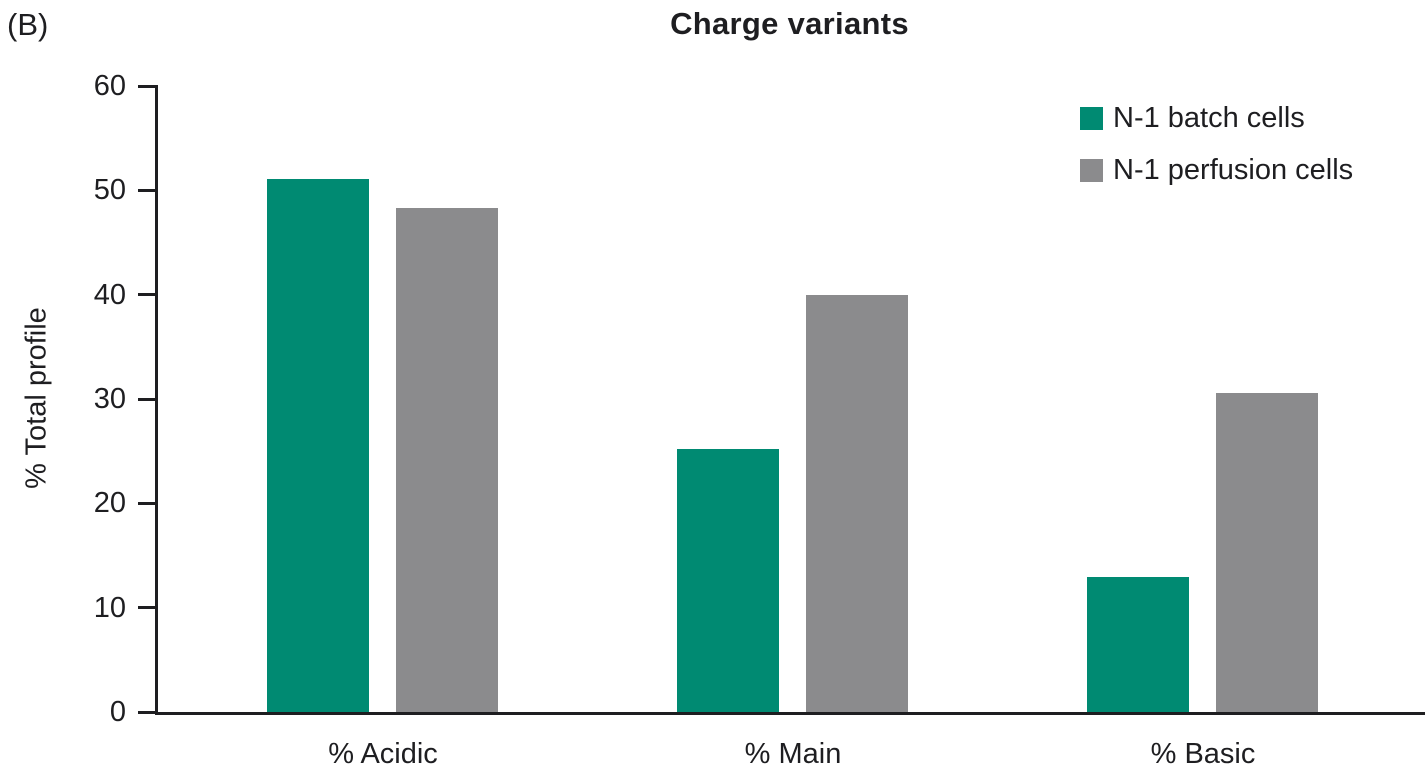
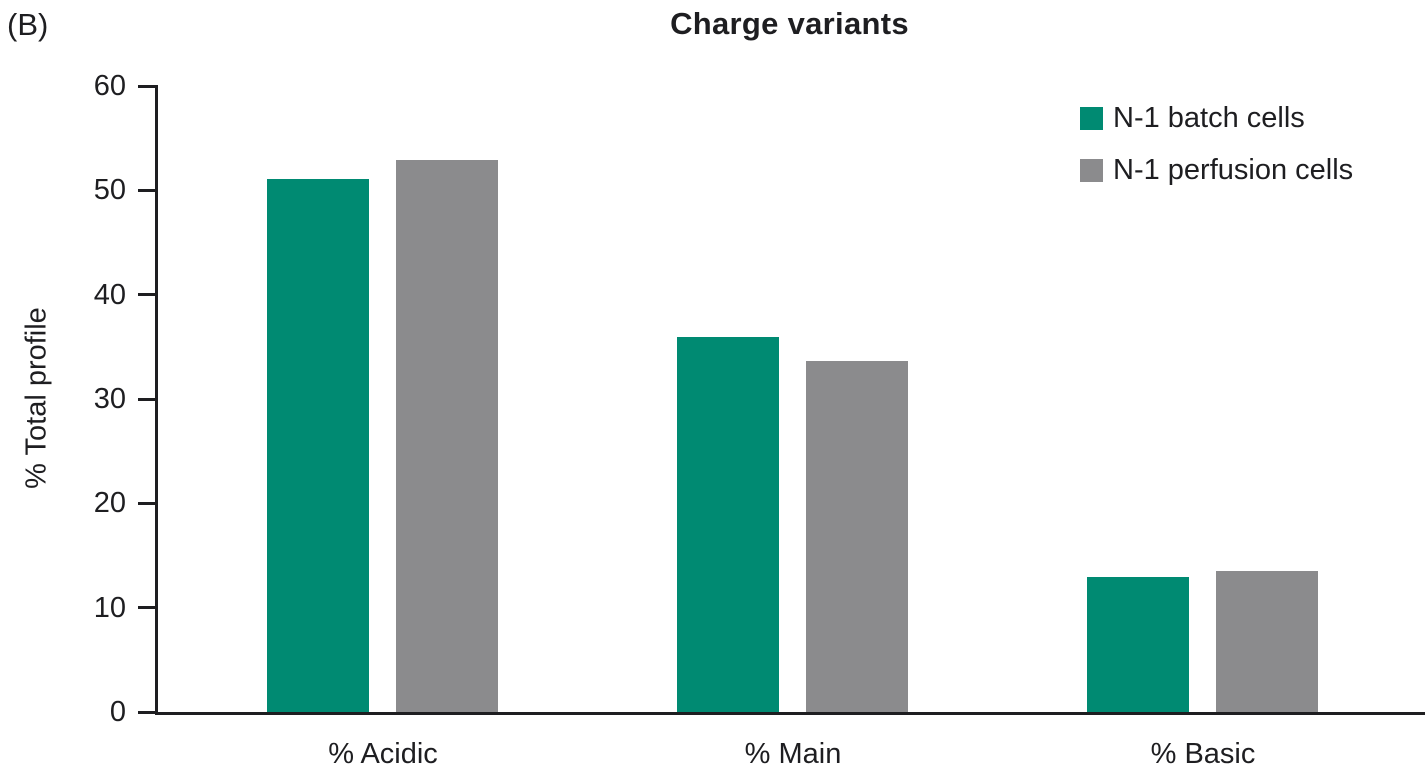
N-1 perfusion cells/% Acidic: 48.3 -> 52.9
N-1 batch cells/% Main: 25.2 -> 35.9
N-1 perfusion cells/% Main: 40.0 -> 33.6
N-1 perfusion cells/% Basic: 30.6 -> 13.5
